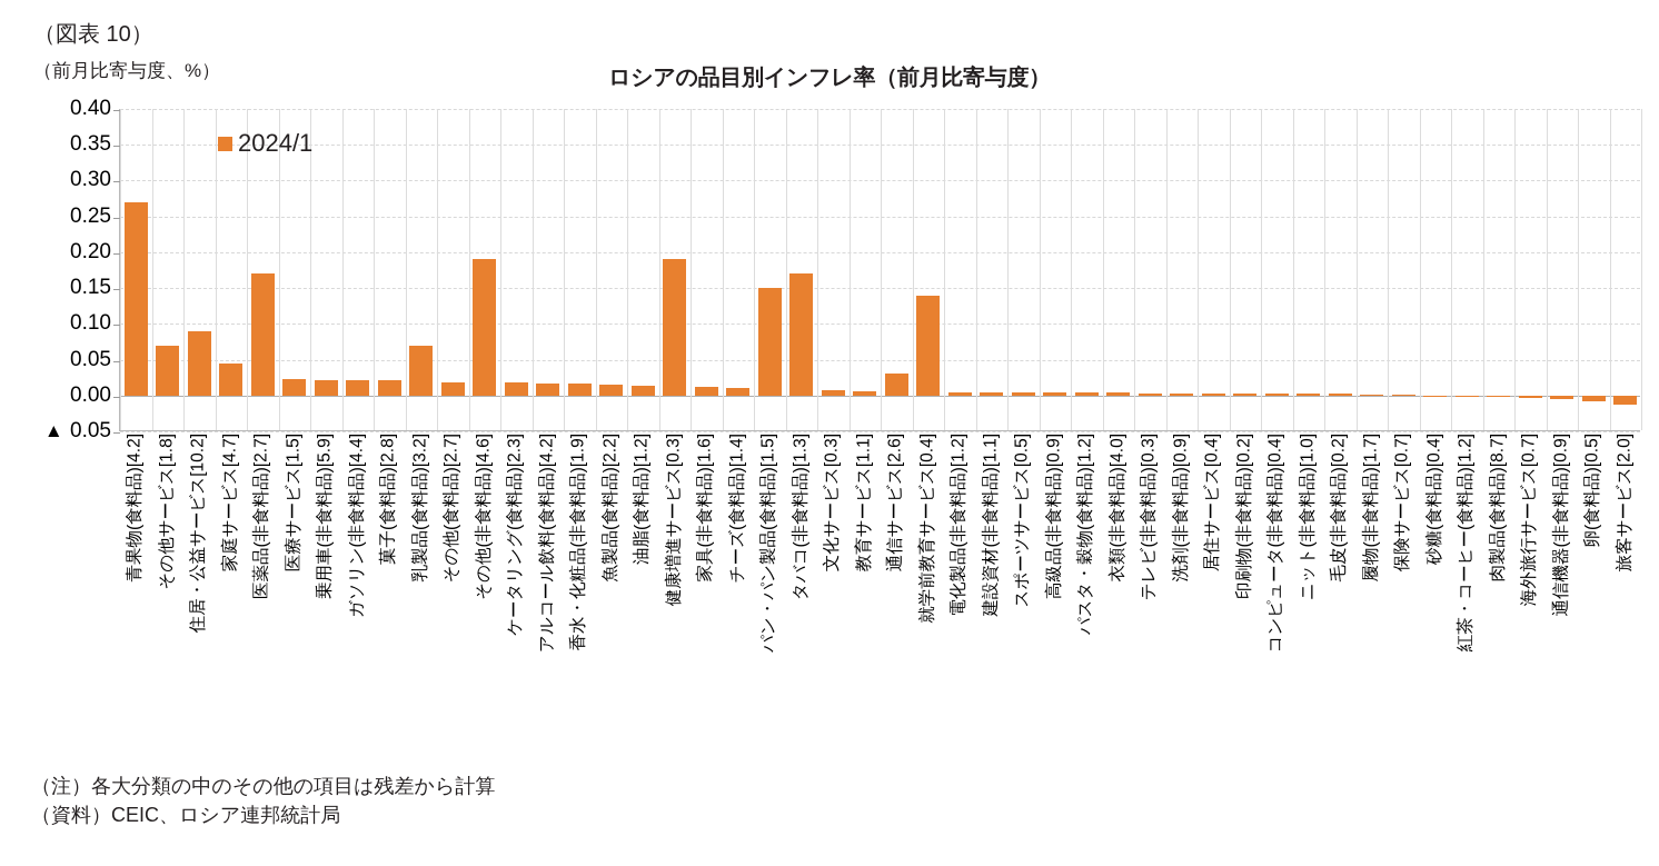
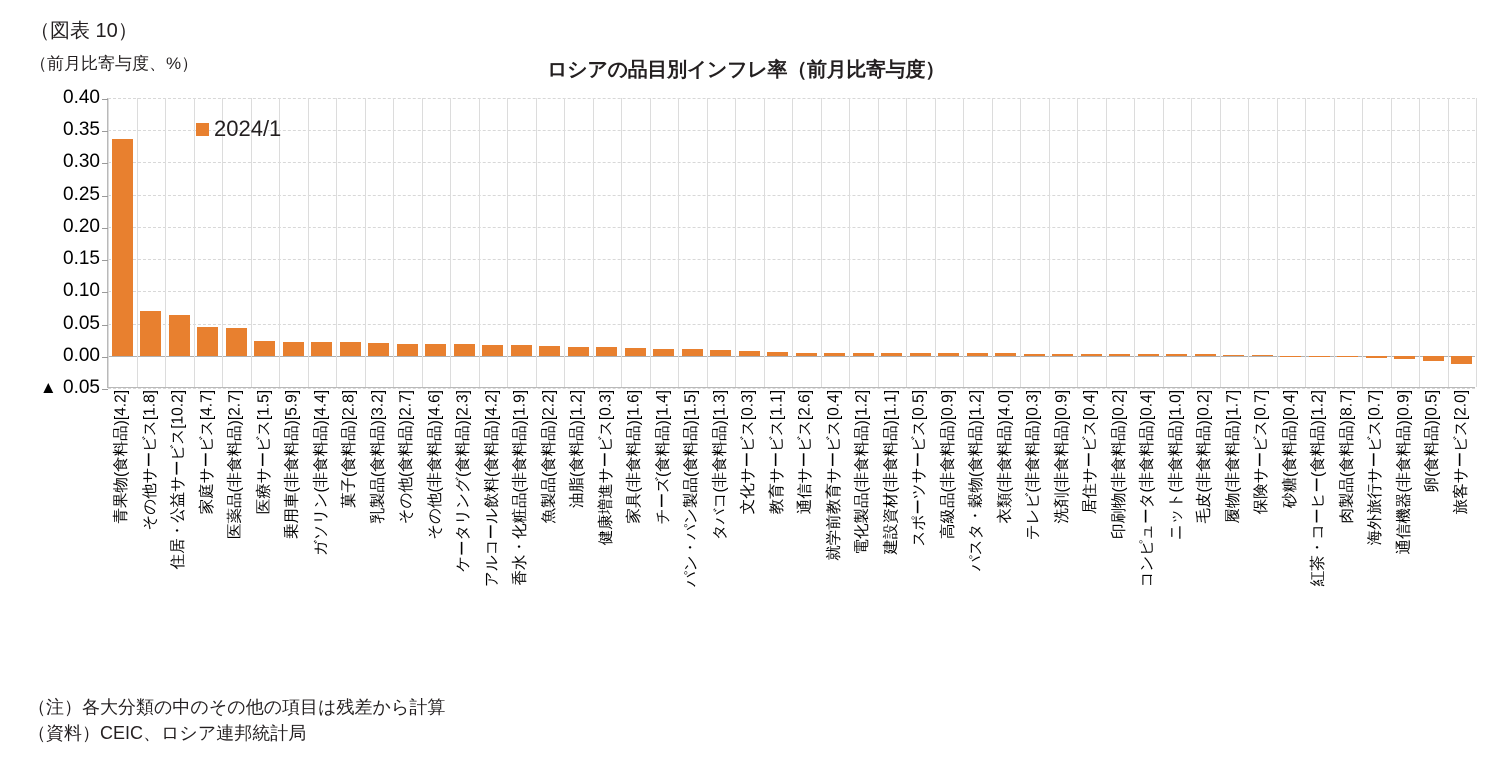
青果物(食料品)[4.2]: 0.27 -> 0.34
住居・公益サービス[10.2]: 0.09 -> 0.06
医薬品(非食料品)[2.7]: 0.17 -> 0.04
乳製品(食料品)[3.2]: 0.07 -> 0.02
その他(非食料品)[4.6]: 0.19 -> 0.02
健康増進サービス[0.3]: 0.19 -> 0.01
パン・パン製品(食料品)[1.5]: 0.15 -> 0.01
タバコ(非食料品)[1.3]: 0.17 -> 0.01
通信サービス[2.6]: 0.03 -> 0.01
就学前教育サービス[0.4]: 0.14 -> 0.01
